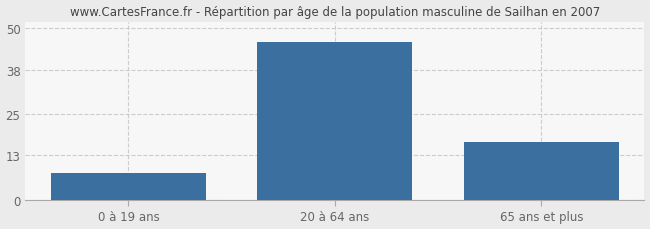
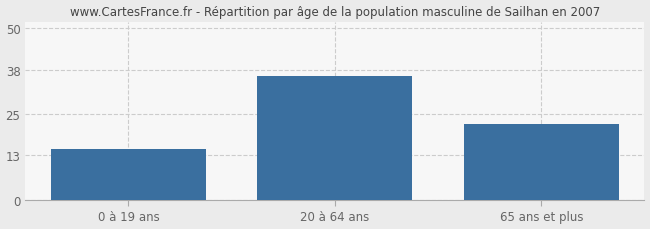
0 à 19 ans: 8 -> 15
20 à 64 ans: 46 -> 36
65 ans et plus: 17 -> 22
